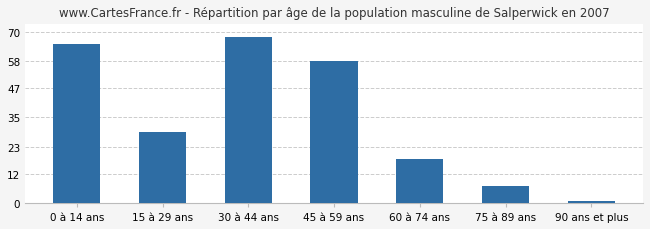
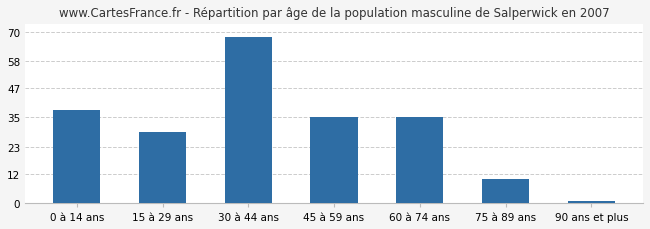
0 à 14 ans: 65 -> 38
45 à 59 ans: 58 -> 35
60 à 74 ans: 18 -> 35
75 à 89 ans: 7 -> 10
